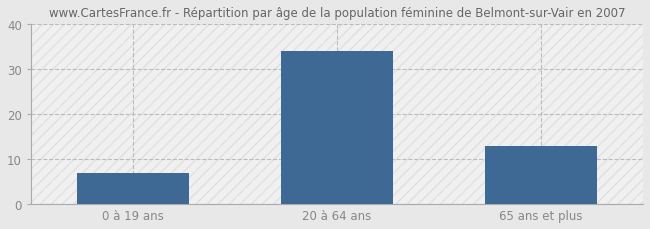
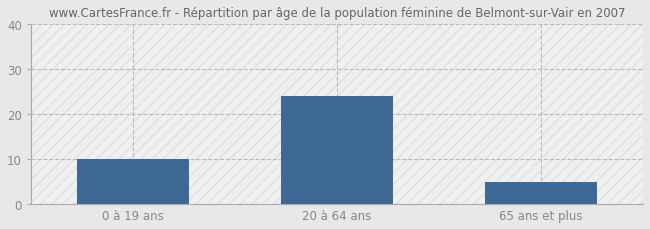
0 à 19 ans: 7 -> 10
20 à 64 ans: 34 -> 24
65 ans et plus: 13 -> 5
